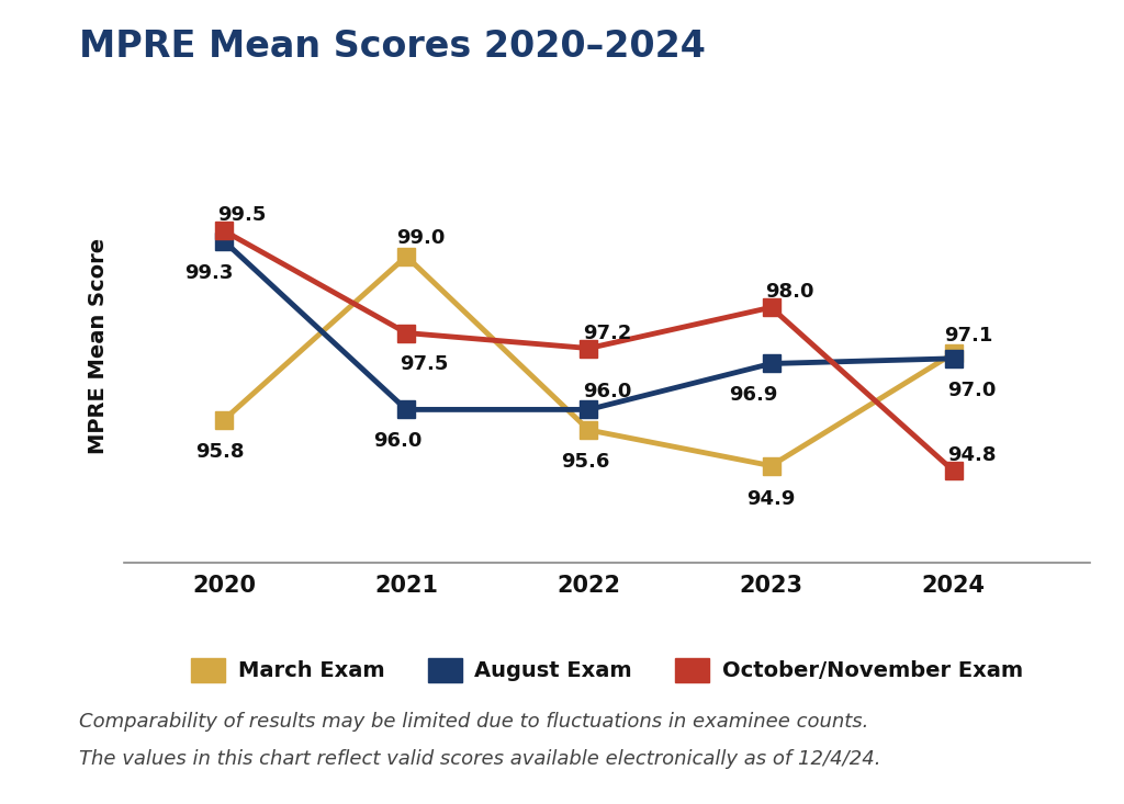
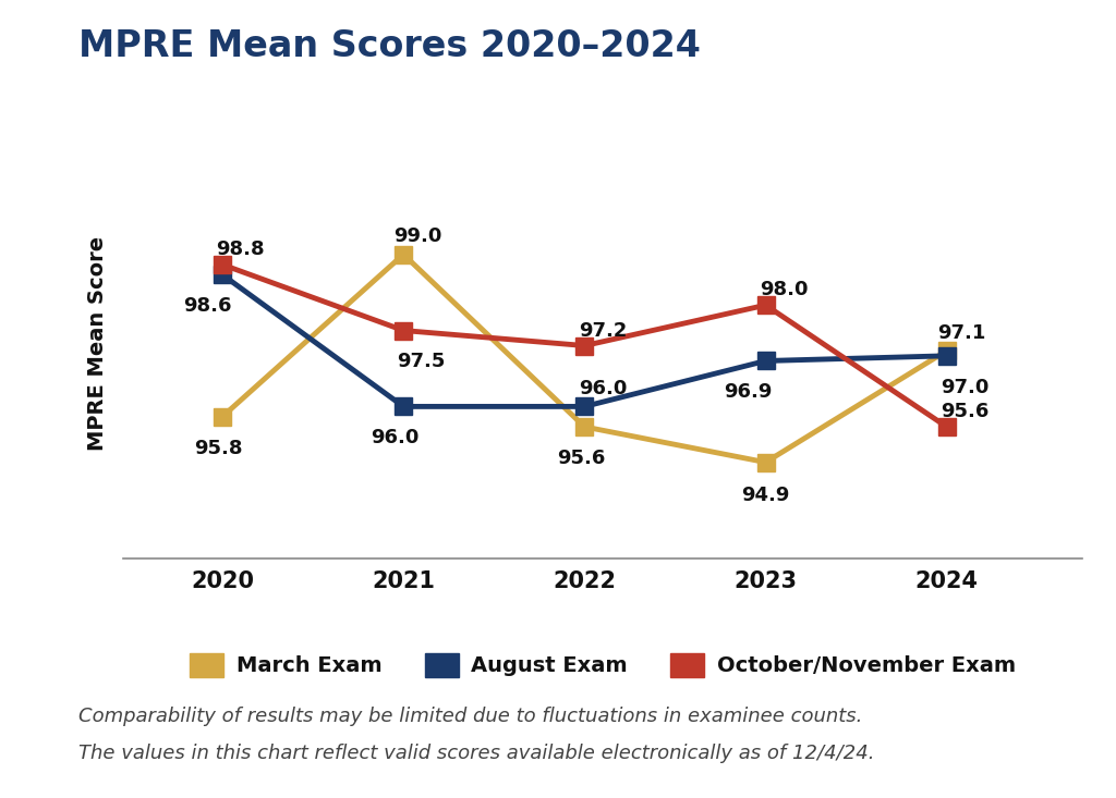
August Exam/2020: 99.3 -> 98.6
October/November Exam/2020: 99.5 -> 98.8
October/November Exam/2024: 94.8 -> 95.6
